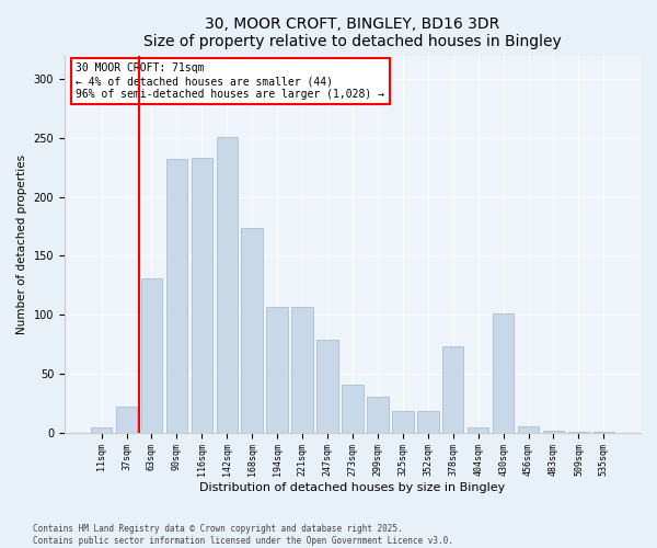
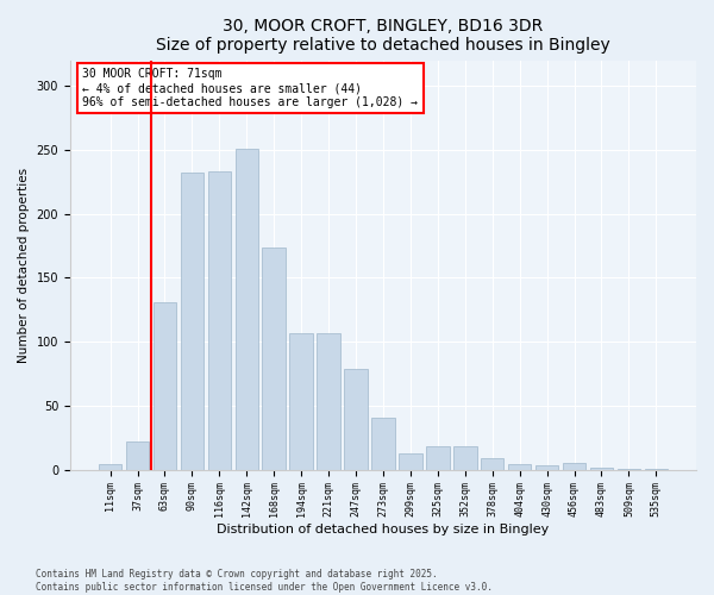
299sqm: 30 -> 13
378sqm: 73 -> 9
430sqm: 101 -> 3
